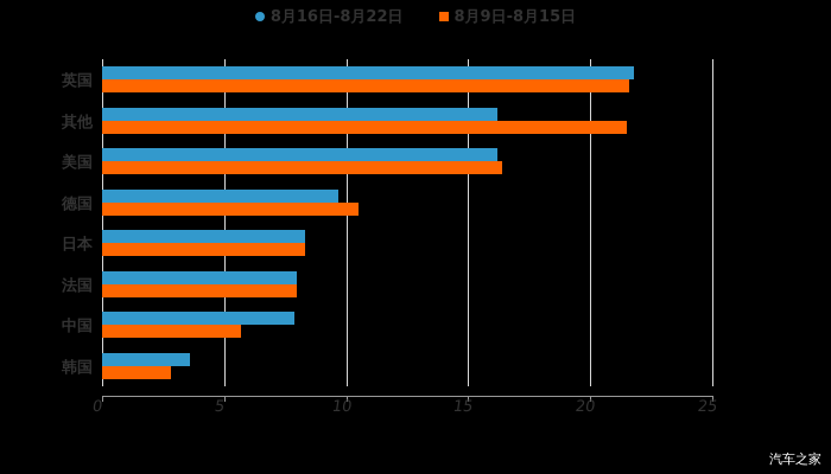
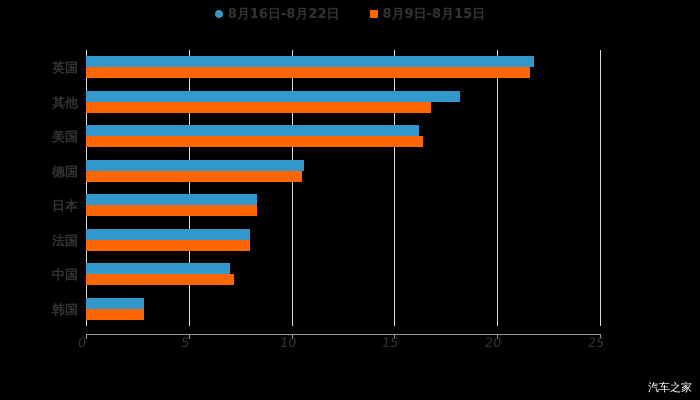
8月16日-8月22日/其他: 16.2 -> 18.2
8月9日-8月15日/其他: 21.5 -> 16.8
8月16日-8月22日/德国: 9.7 -> 10.6
8月16日-8月22日/中国: 7.9 -> 7.0
8月9日-8月15日/中国: 5.7 -> 7.2
8月16日-8月22日/韩国: 3.6 -> 2.8
